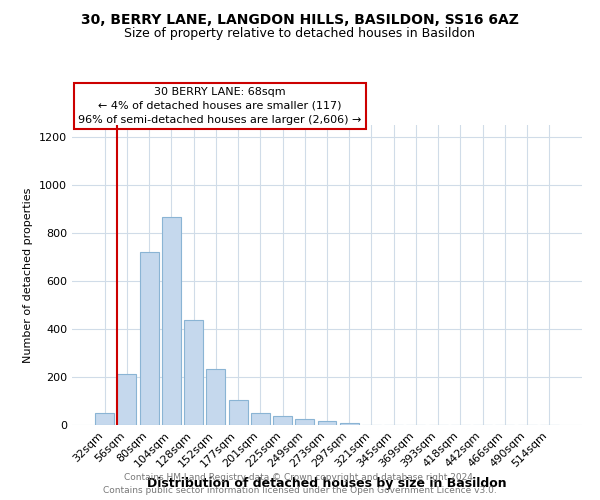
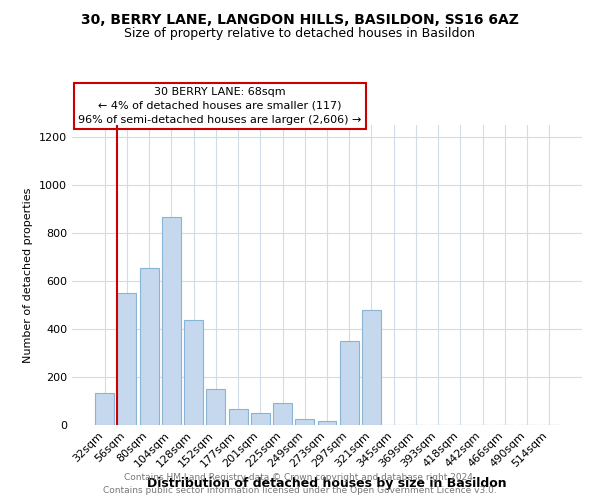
32sqm: 50 -> 135
56sqm: 213 -> 550
80sqm: 722 -> 655
152sqm: 232 -> 150
177sqm: 105 -> 65
225sqm: 38 -> 90
297sqm: 8 -> 350
321sqm: 2 -> 480
